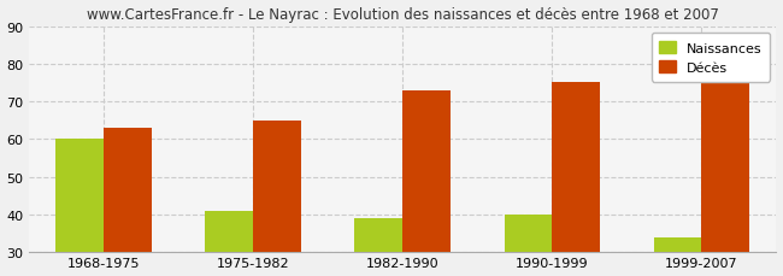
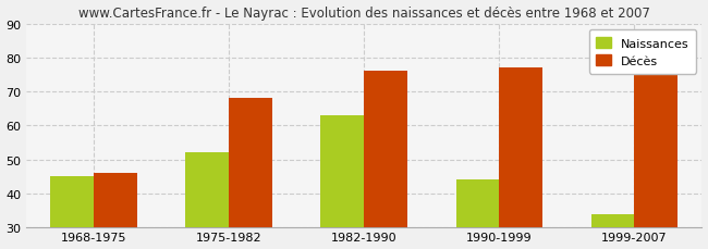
Naissances/1968-1975: 60 -> 45
Décès/1968-1975: 63 -> 46
Naissances/1975-1982: 41 -> 52
Décès/1975-1982: 65 -> 68
Naissances/1982-1990: 39 -> 63
Décès/1982-1990: 73 -> 76
Naissances/1990-1999: 40 -> 44
Décès/1990-1999: 75 -> 77
